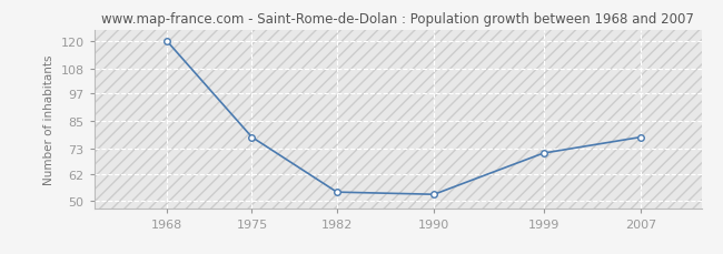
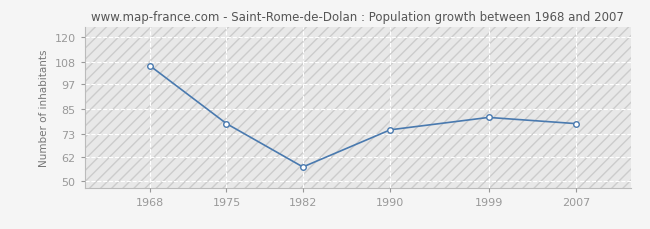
1968: 120 -> 106
1982: 54 -> 57
1990: 53 -> 75
1999: 71 -> 81
